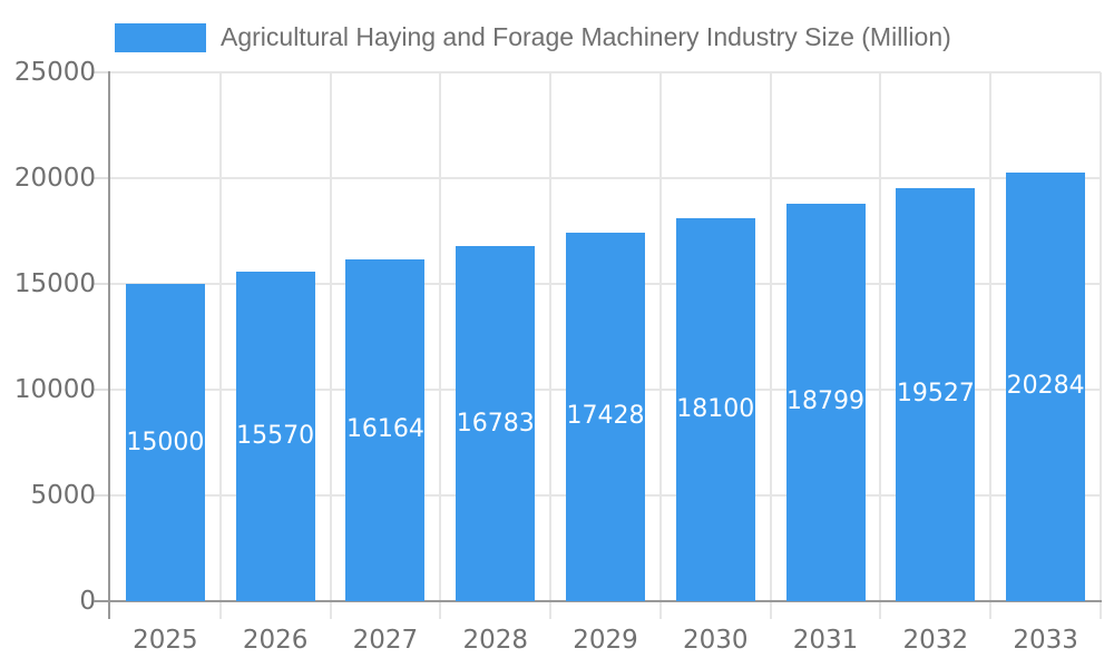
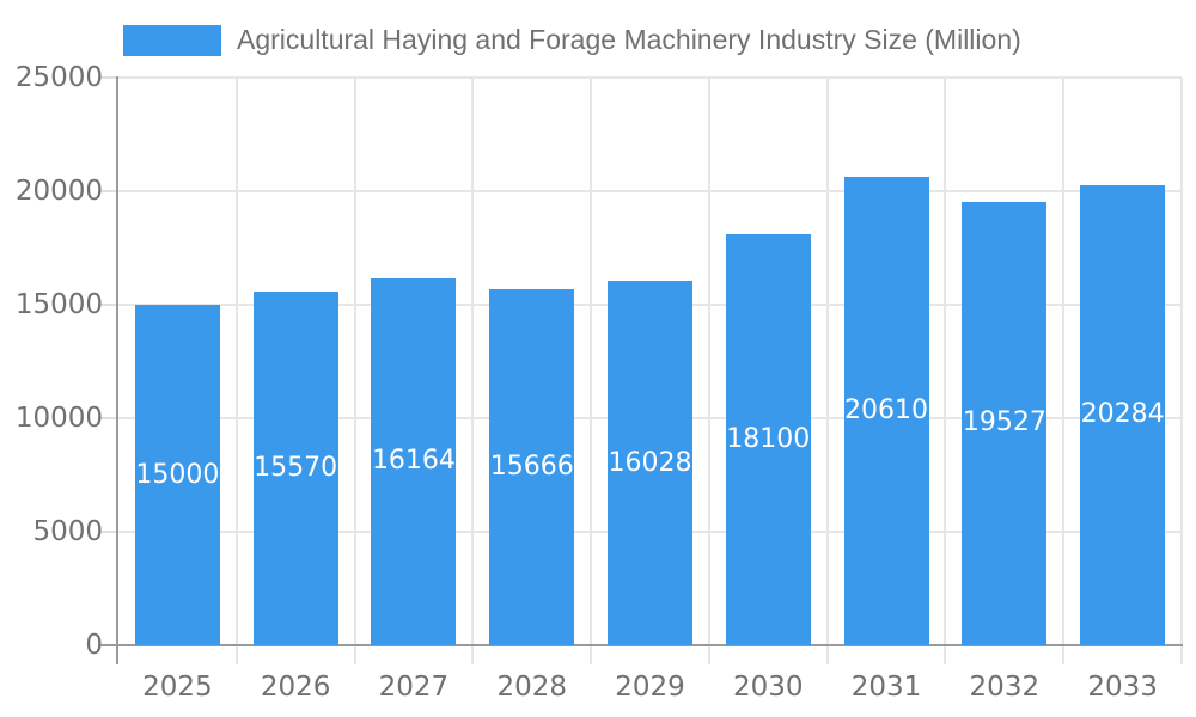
2028: 16783 -> 15666
2029: 17428 -> 16028
2031: 18799 -> 20610
